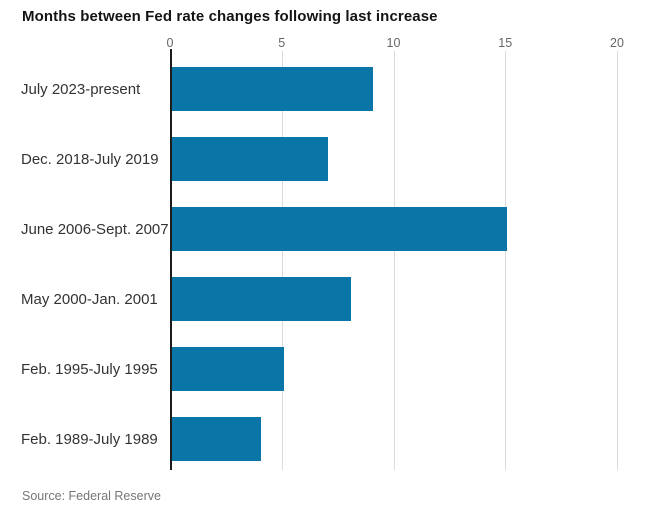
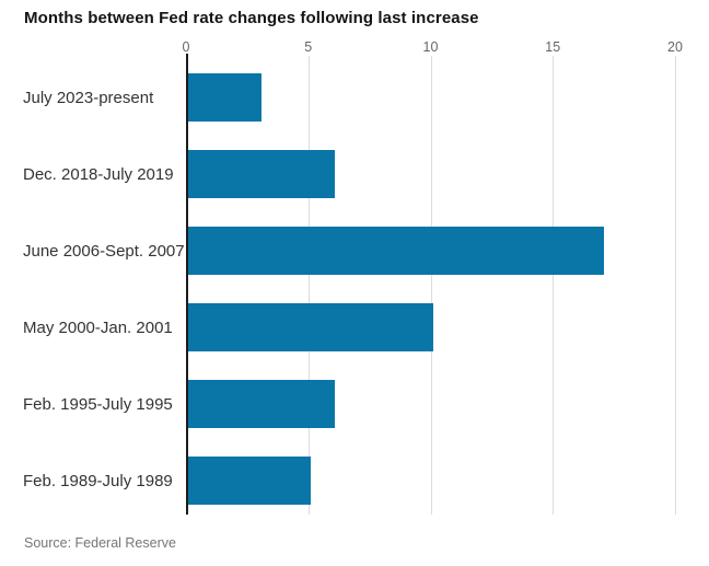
July 2023-present: 9 -> 3
Dec. 2018-July 2019: 7 -> 6
June 2006-Sept. 2007: 15 -> 17
May 2000-Jan. 2001: 8 -> 10
Feb. 1995-July 1995: 5 -> 6
Feb. 1989-July 1989: 4 -> 5
